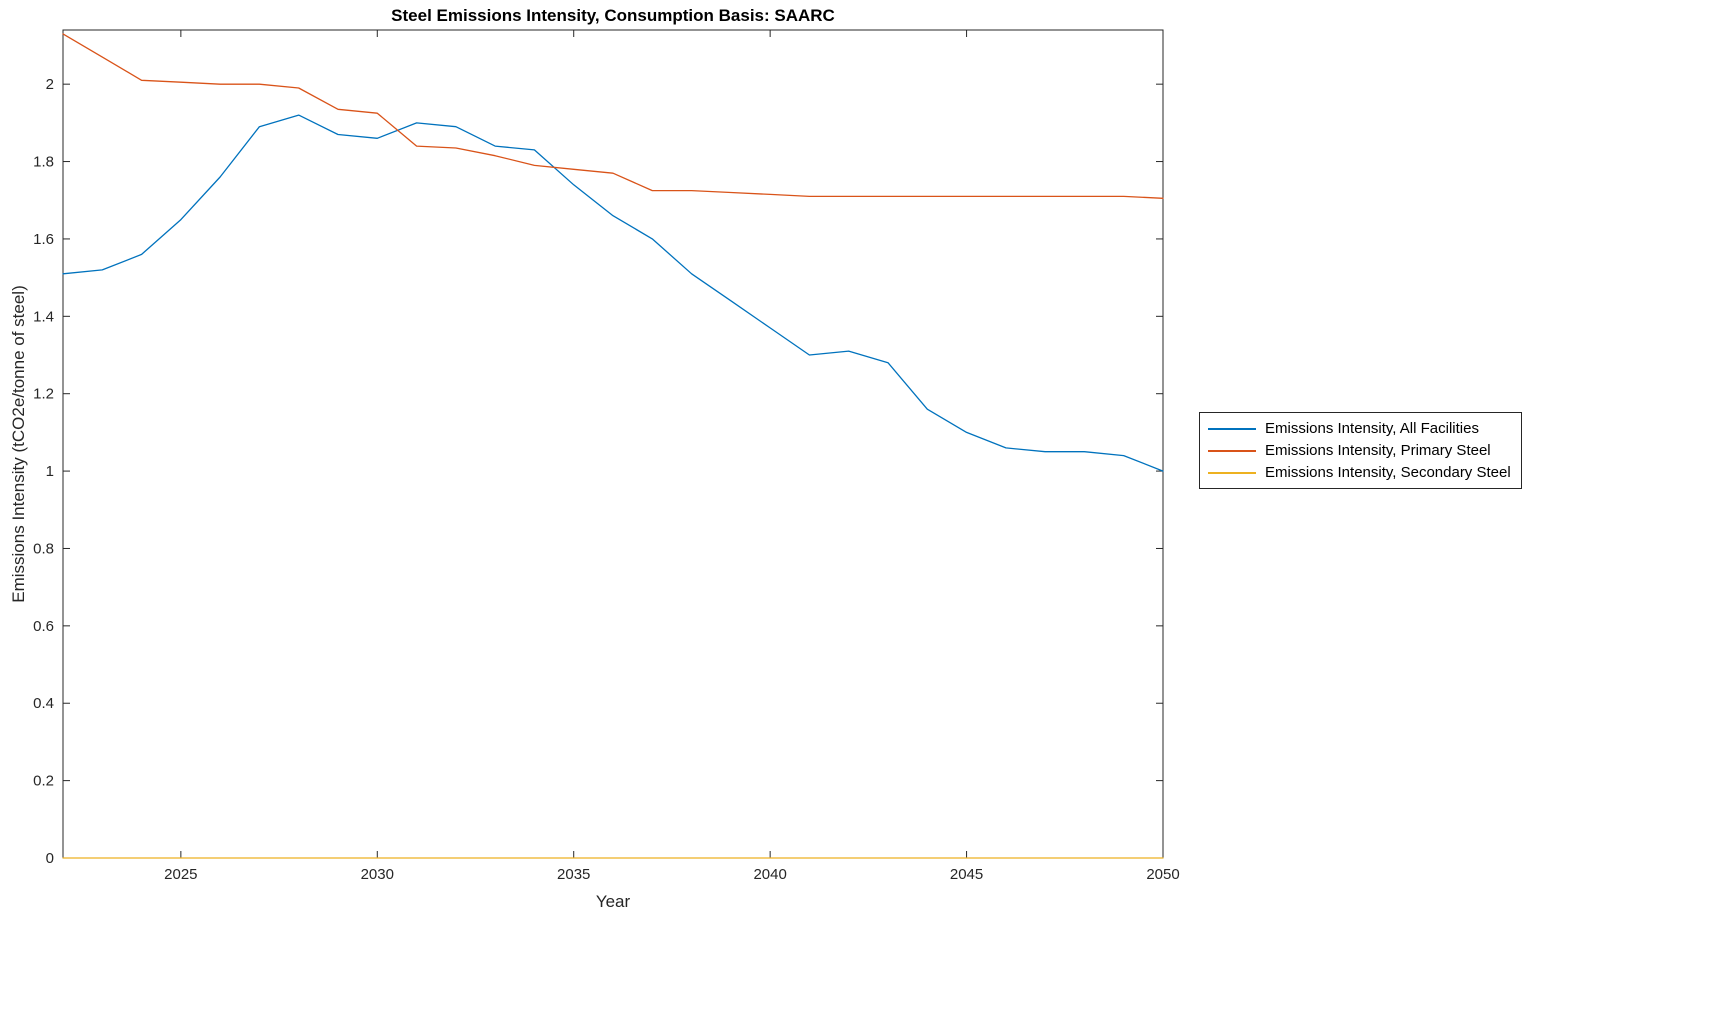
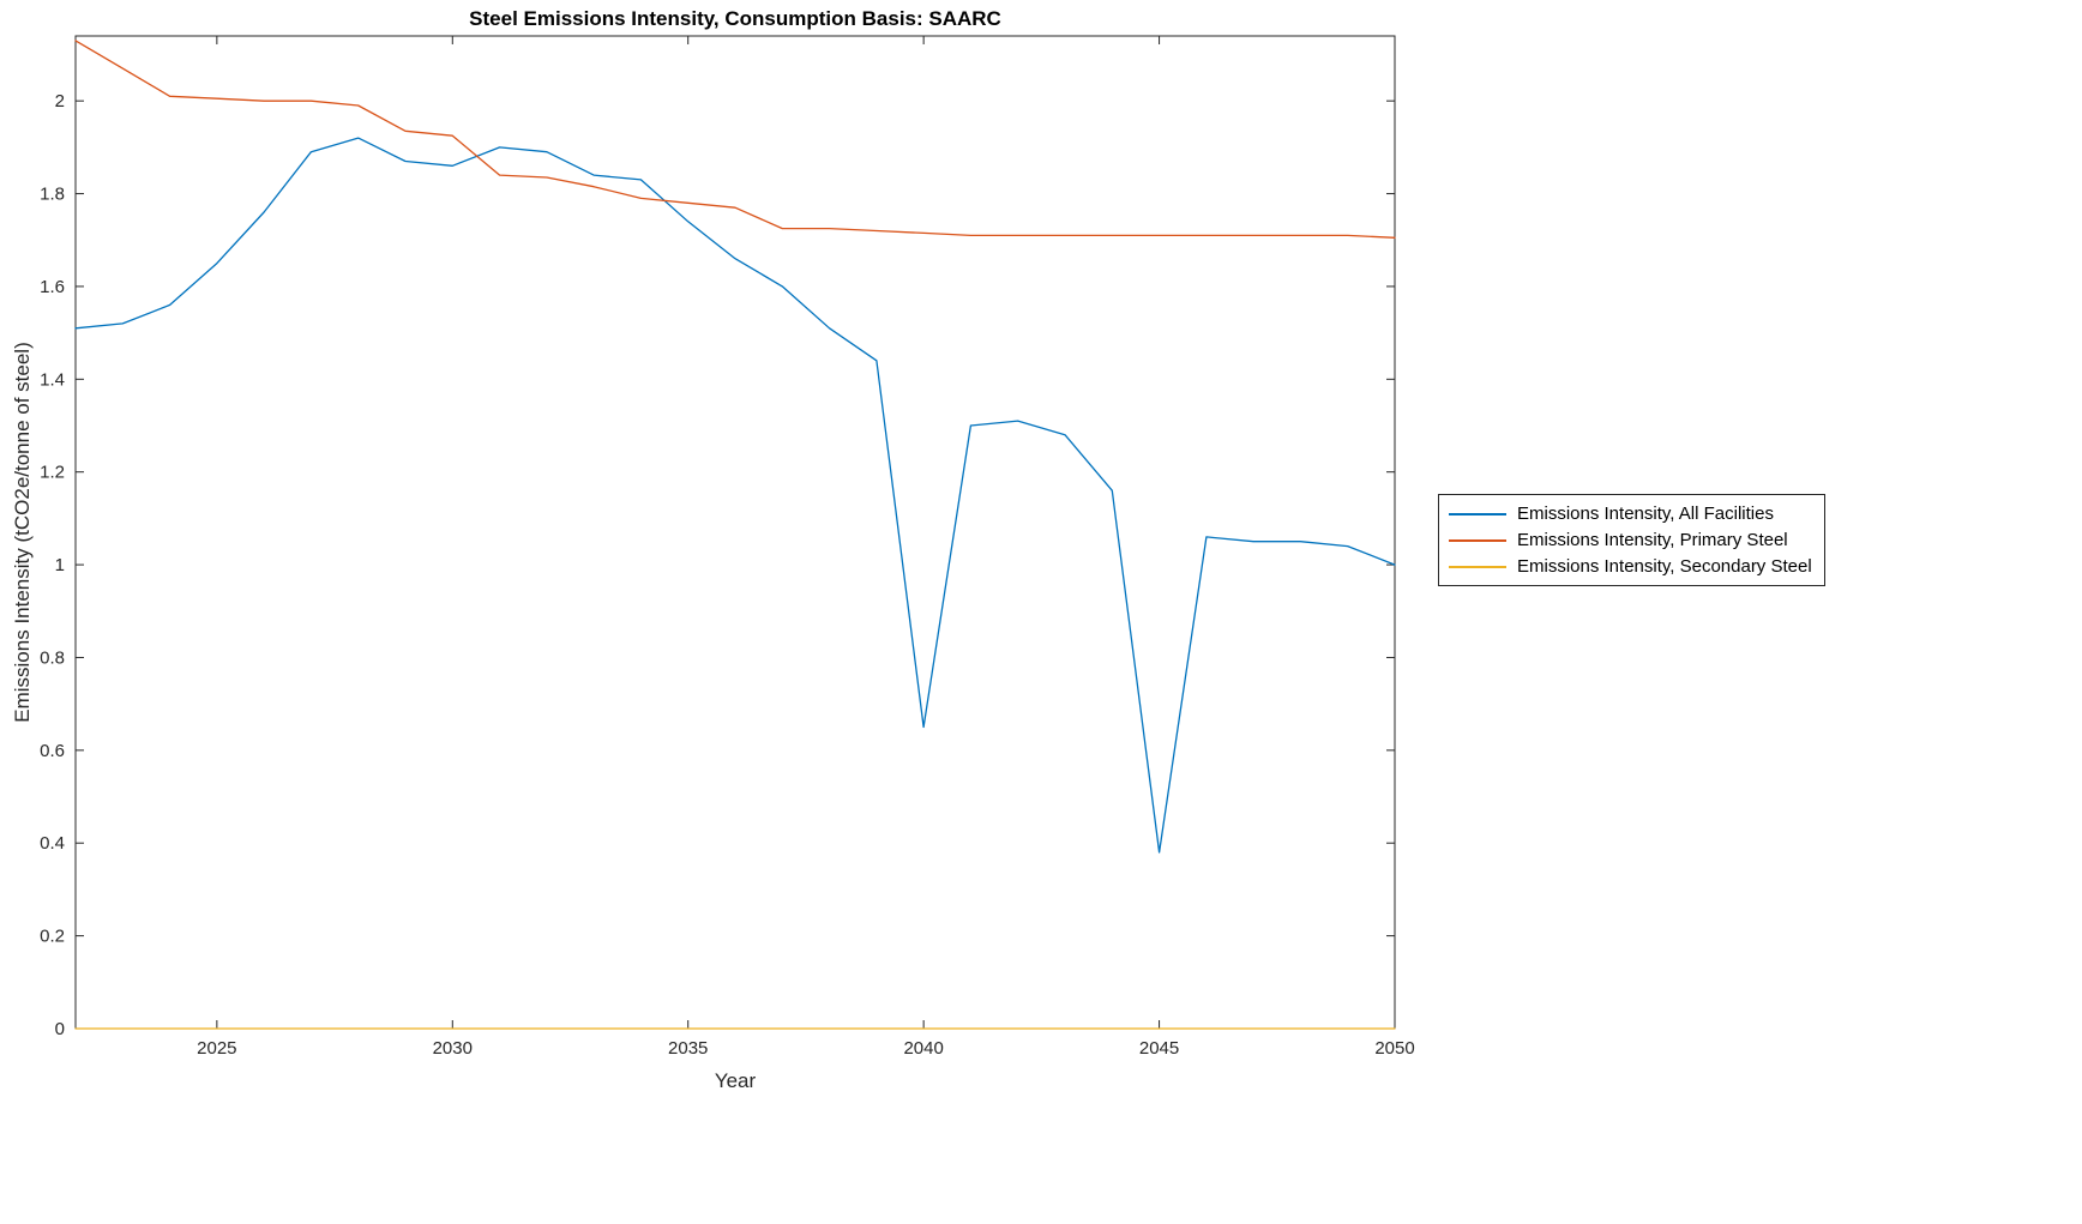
Emissions Intensity, All Facilities/2040: 1.37 -> 0.65
Emissions Intensity, All Facilities/2045: 1.10 -> 0.38
